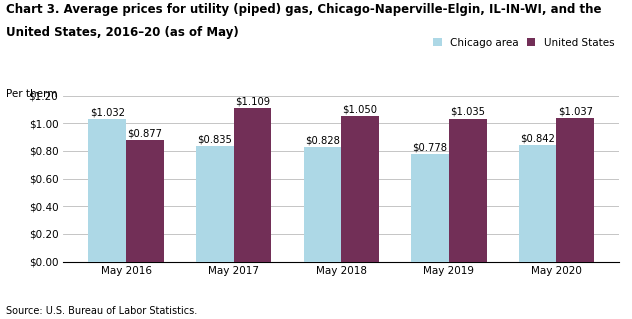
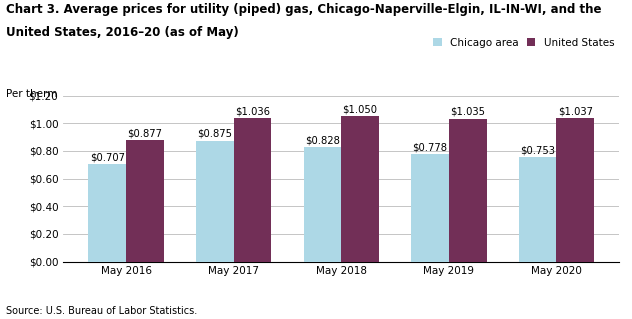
Chicago area/May 2016: $1.032 -> $0.707
Chicago area/May 2017: $0.835 -> $0.875
United States/May 2017: $1.109 -> $1.036
Chicago area/May 2020: $0.842 -> $0.753
